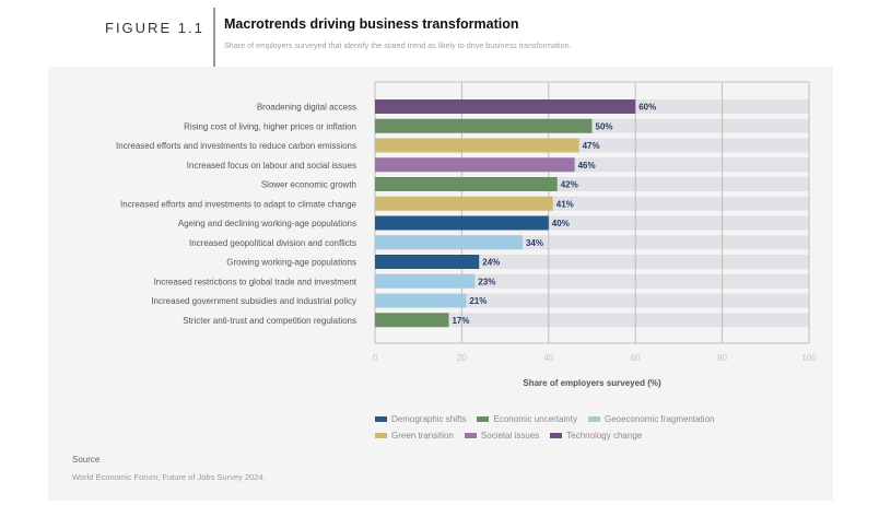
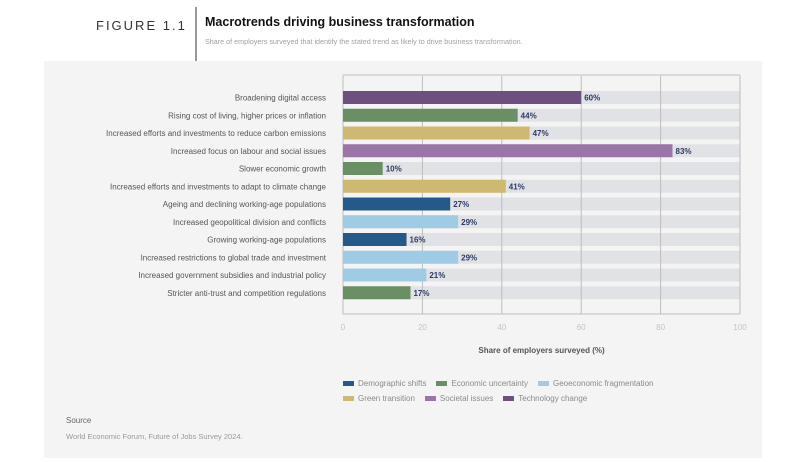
Rising cost of living, higher prices or inflation: 50% -> 44%
Increased focus on labour and social issues: 46% -> 83%
Slower economic growth: 42% -> 10%
Ageing and declining working-age populations: 40% -> 27%
Increased geopolitical division and conflicts: 34% -> 29%
Growing working-age populations: 24% -> 16%
Increased restrictions to global trade and investment: 23% -> 29%
